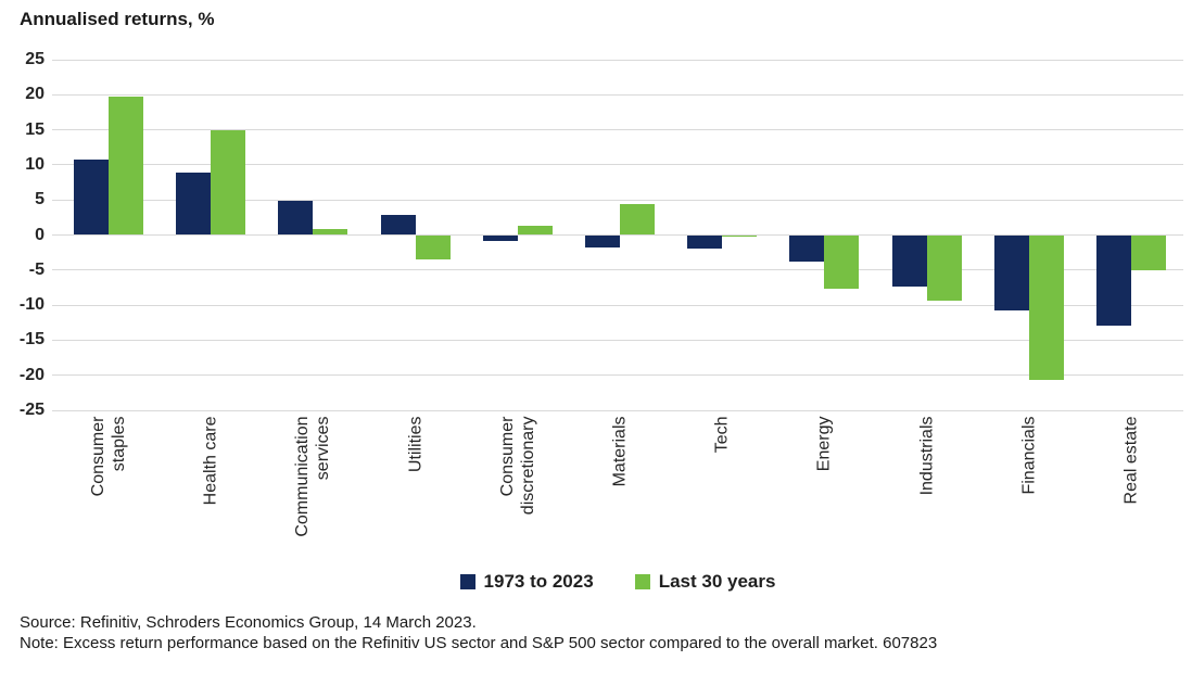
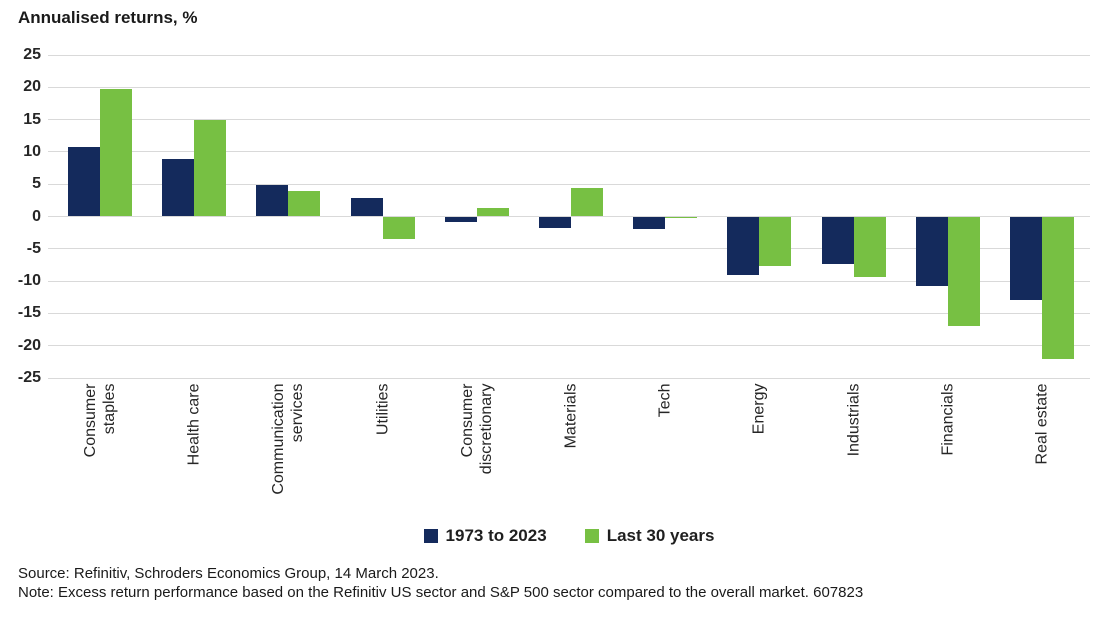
Last 30 years/Communication services: 1 -> 4
1973 to 2023/Energy: -4 -> -9
Last 30 years/Financials: -21 -> -17
Last 30 years/Real estate: -5 -> -22
